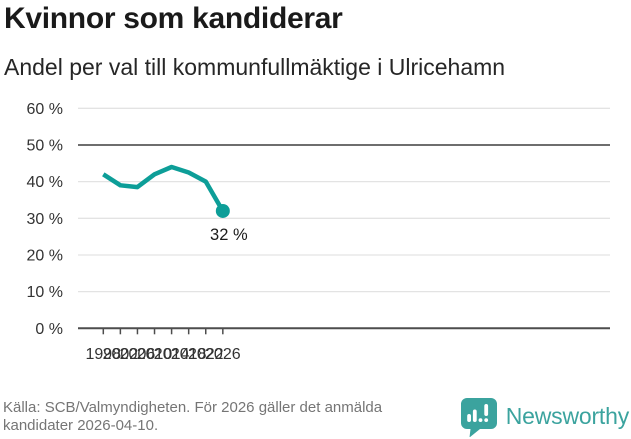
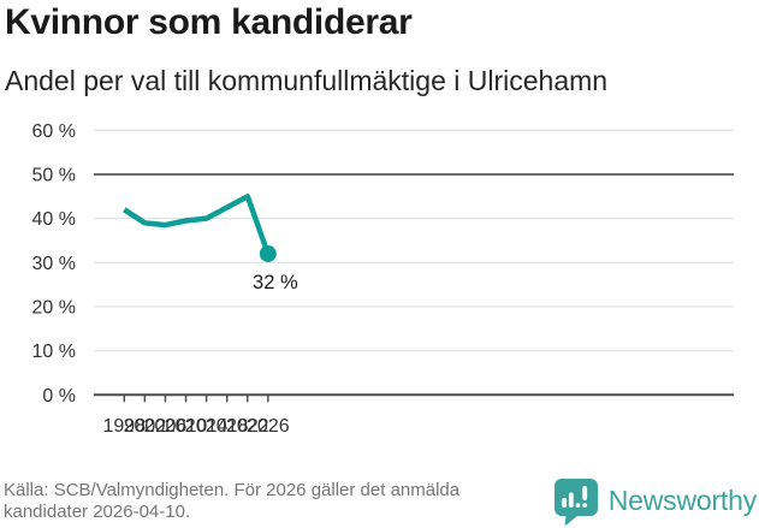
2010: 42% -> 40%
2014: 44% -> 40%
2022: 40% -> 45%
